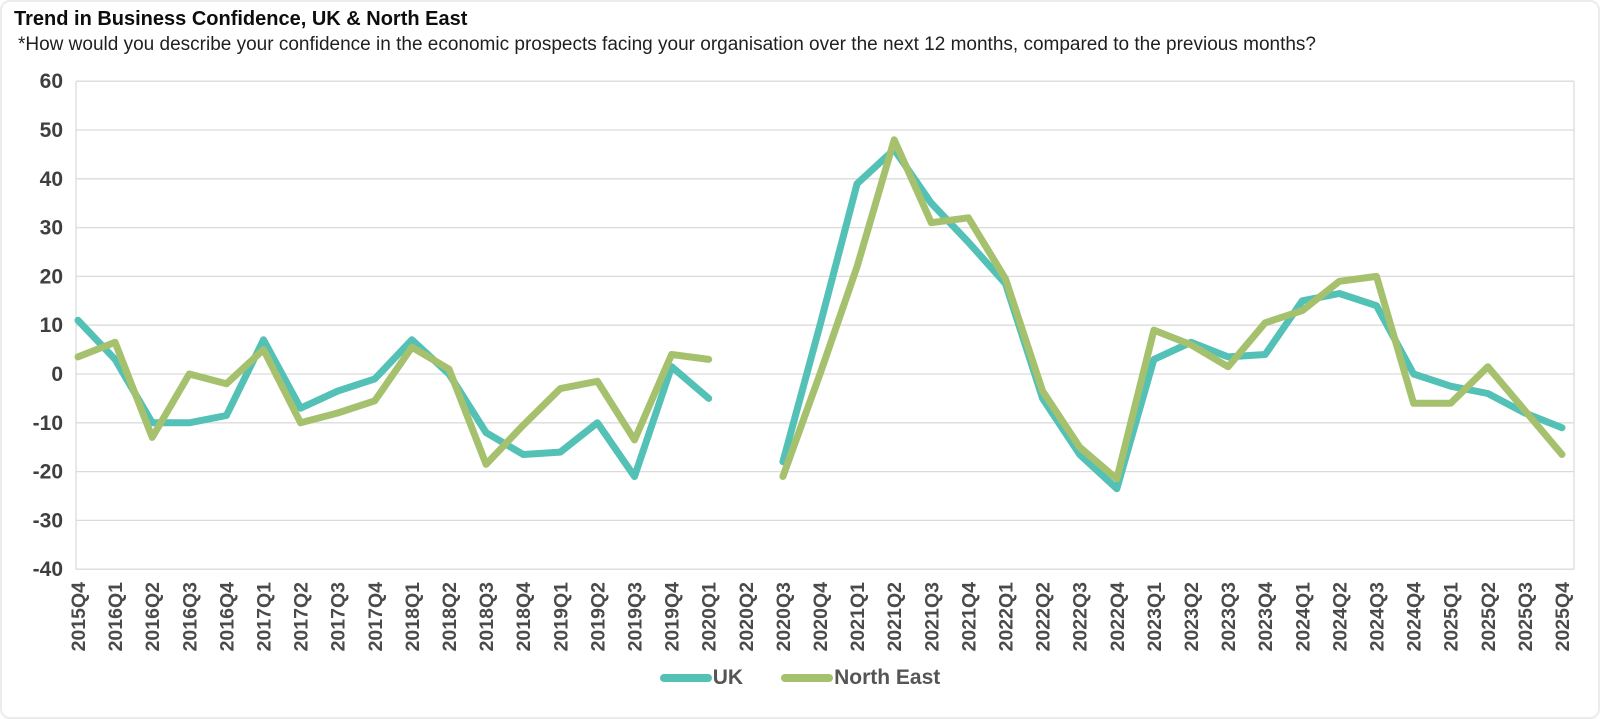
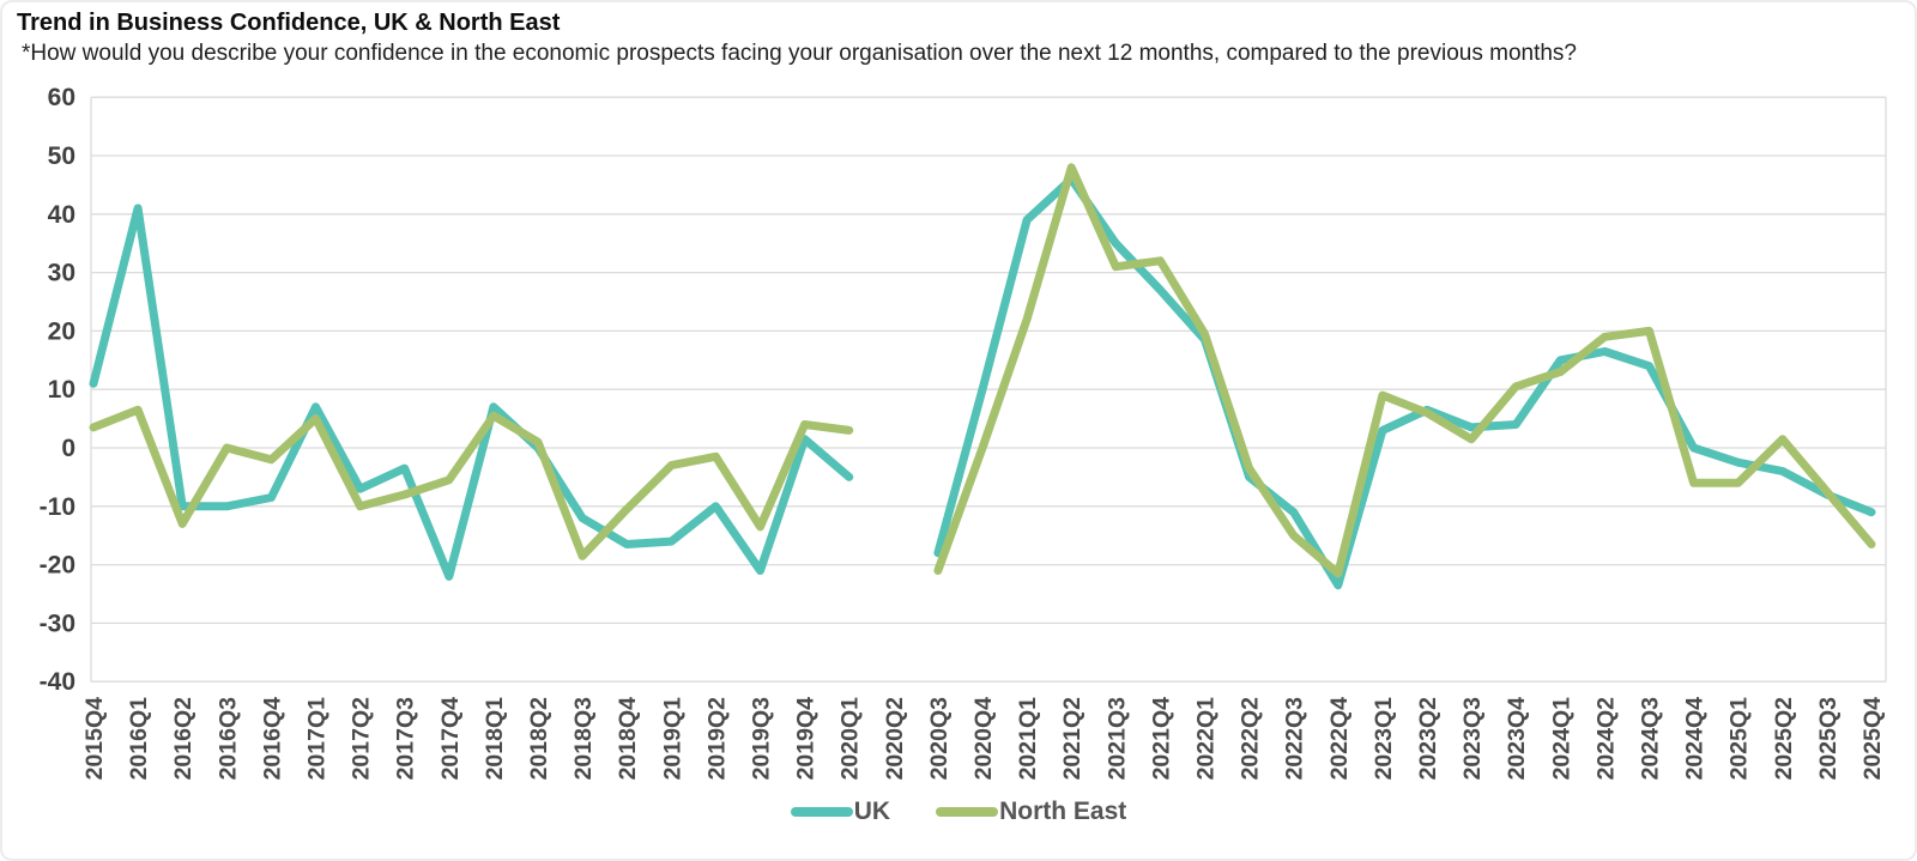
UK/2016Q1: 3 -> 41
UK/2017Q4: -1 -> -22
UK/2022Q3: -16 -> -11
